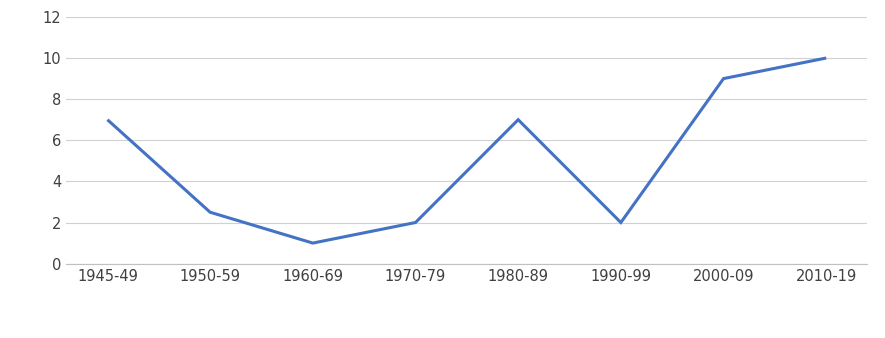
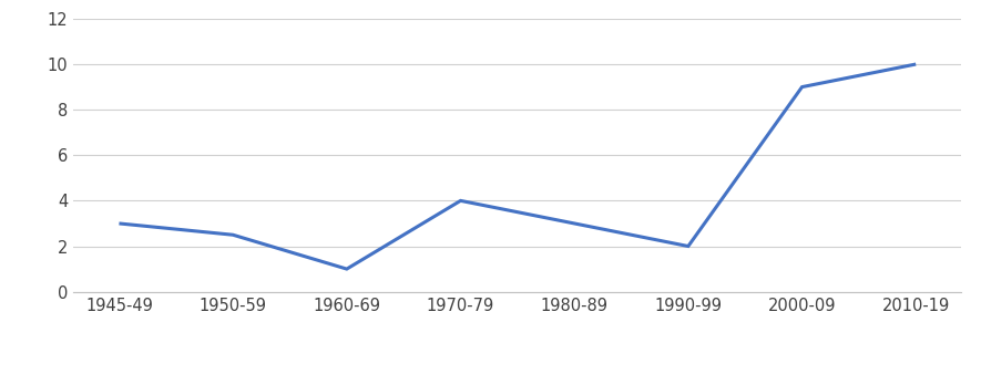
1945-49: 7.0 -> 3.0
1970-79: 2.0 -> 4.0
1980-89: 7.0 -> 3.0
